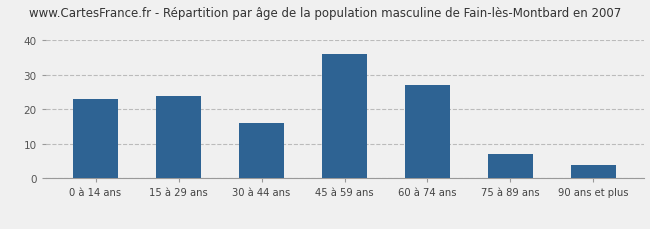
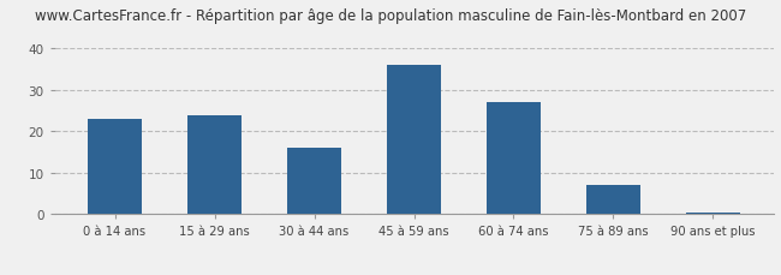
90 ans et plus: 4.0 -> 0.5
